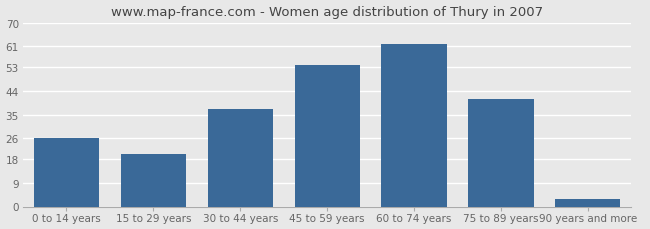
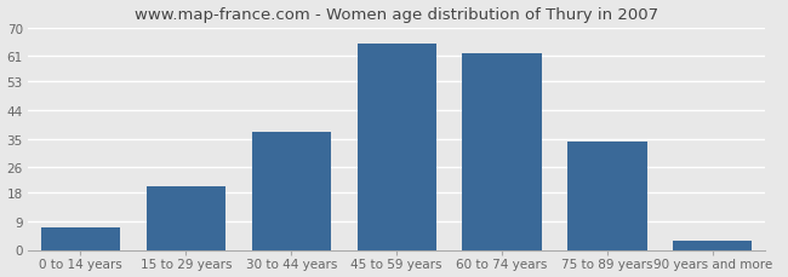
0 to 14 years: 26 -> 7
45 to 59 years: 54 -> 65
75 to 89 years: 41 -> 34
